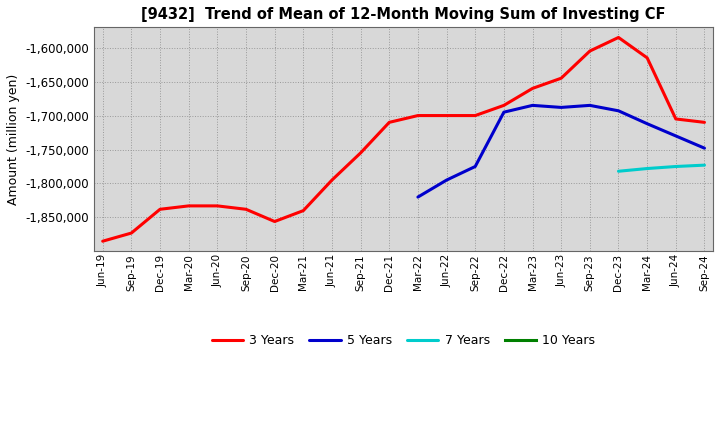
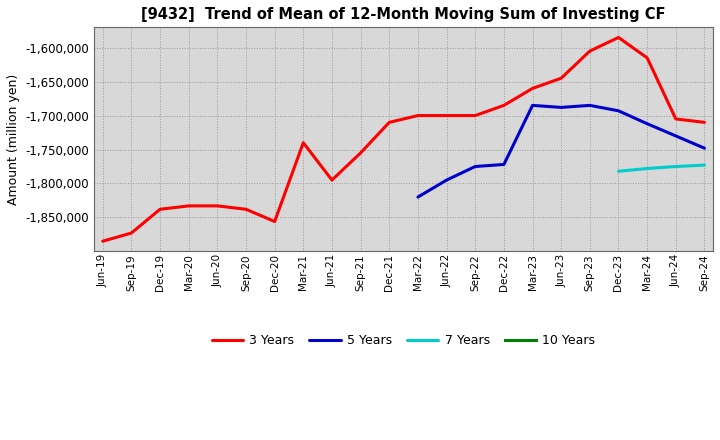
3 Years/Mar-21: -1,840,000 -> -1,740,000
5 Years/Dec-22: -1,695,000 -> -1,772,000
